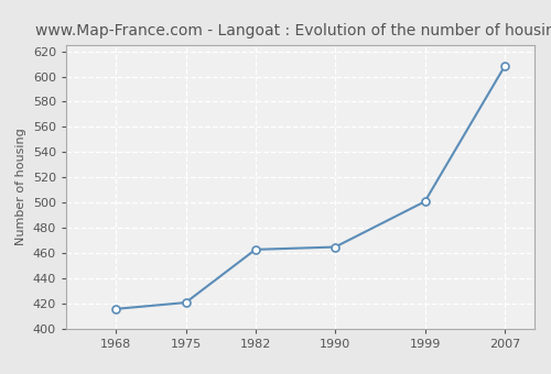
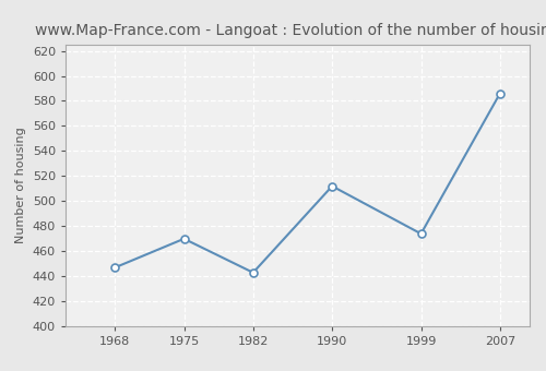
1968: 416 -> 447
1975: 421 -> 470
1982: 463 -> 443
1990: 465 -> 512
1999: 501 -> 474
2007: 608 -> 586
